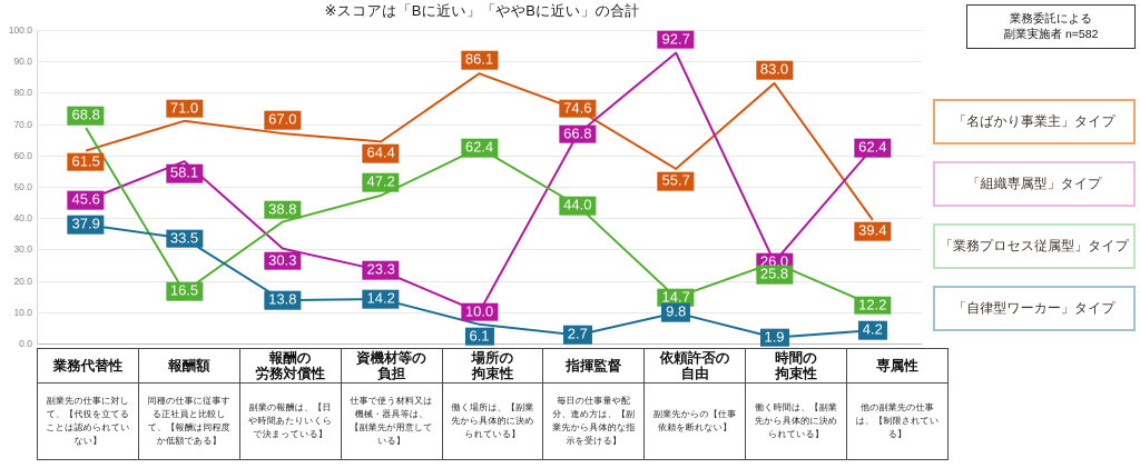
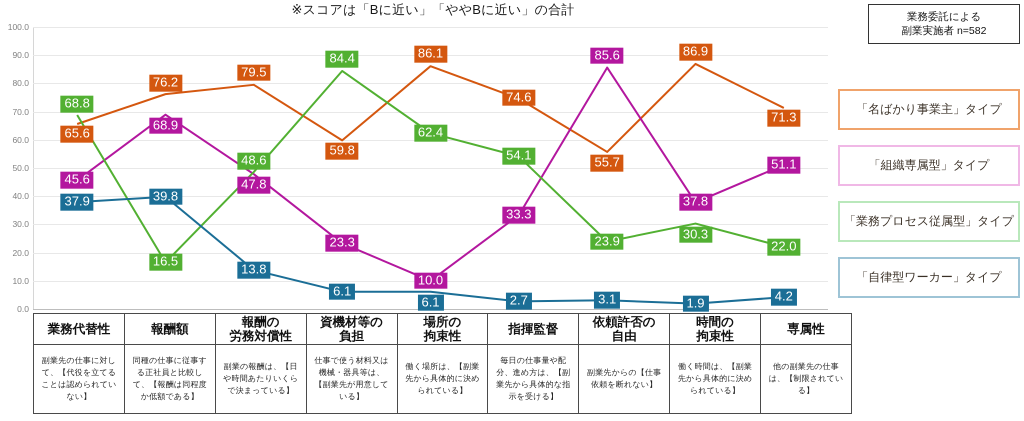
「名ばかり事業主」タイプ/業務代替性: 61.5 -> 65.6
「名ばかり事業主」タイプ/報酬額: 71.0 -> 76.2
「組織専属型」タイプ/報酬額: 58.1 -> 68.9
「自律型ワーカー」タイプ/報酬額: 33.5 -> 39.8
「名ばかり事業主」タイプ/報酬の労務対償性: 67.0 -> 79.5
「組織専属型」タイプ/報酬の労務対償性: 30.3 -> 47.8
「業務プロセス従属型」タイプ/報酬の労務対償性: 38.8 -> 48.6
「名ばかり事業主」タイプ/資機材等の負担: 64.4 -> 59.8
「業務プロセス従属型」タイプ/資機材等の負担: 47.2 -> 84.4
「自律型ワーカー」タイプ/資機材等の負担: 14.2 -> 6.1
「組織専属型」タイプ/指揮監督: 66.8 -> 33.3
「業務プロセス従属型」タイプ/指揮監督: 44.0 -> 54.1
「組織専属型」タイプ/依頼許否の自由: 92.7 -> 85.6
「業務プロセス従属型」タイプ/依頼許否の自由: 14.7 -> 23.9
「自律型ワーカー」タイプ/依頼許否の自由: 9.8 -> 3.1
「名ばかり事業主」タイプ/時間の拘束性: 83.0 -> 86.9
「組織専属型」タイプ/時間の拘束性: 26.0 -> 37.8
「業務プロセス従属型」タイプ/時間の拘束性: 25.8 -> 30.3
「名ばかり事業主」タイプ/専属性: 39.4 -> 71.3
「組織専属型」タイプ/専属性: 62.4 -> 51.1
「業務プロセス従属型」タイプ/専属性: 12.2 -> 22.0
